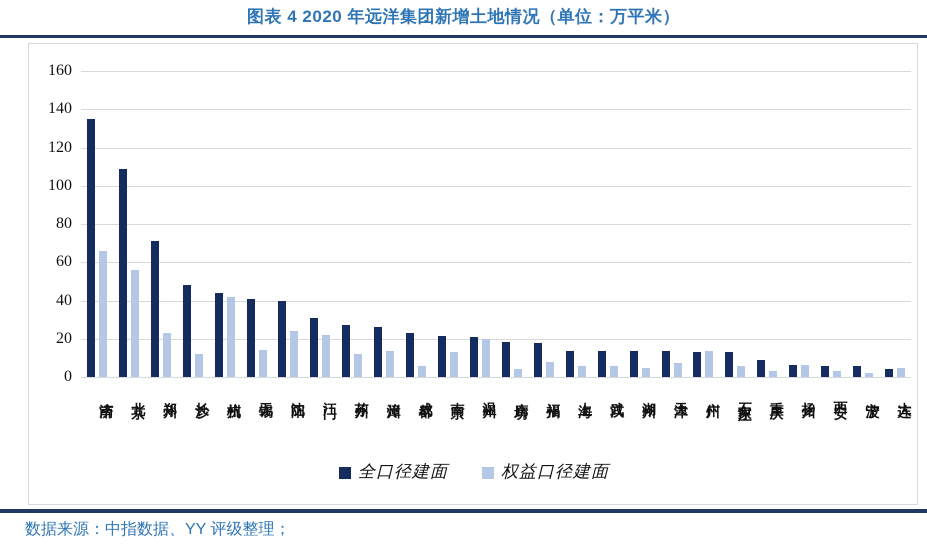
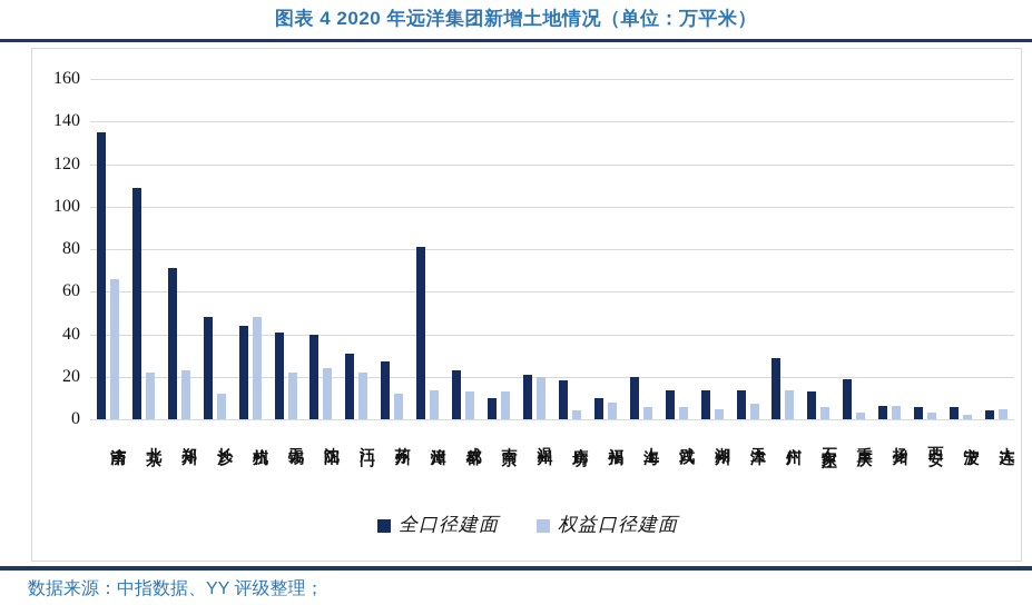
权益口径建面/北京: 56 -> 22
权益口径建面/杭州: 42 -> 48
权益口径建面/无锡: 14 -> 22
全口径建面/漳州: 26 -> 81
权益口径建面/成都: 6 -> 13
全口径建面/南京: 22 -> 10
全口径建面/福州: 18 -> 10
全口径建面/上海: 14 -> 20
全口径建面/广州: 13 -> 29
全口径建面/重庆: 9 -> 19
